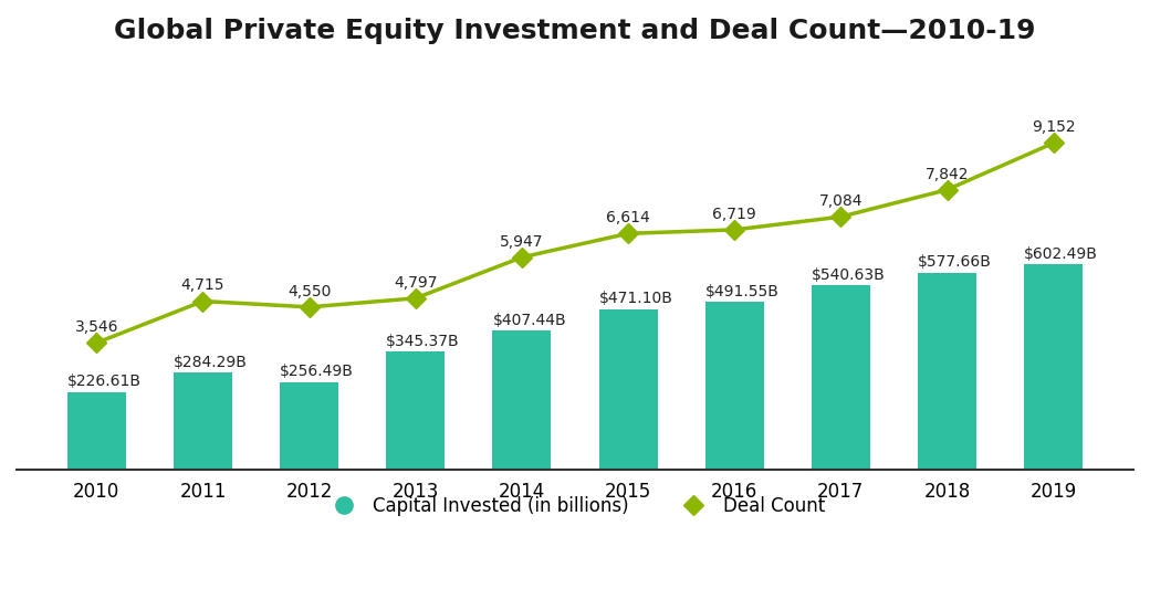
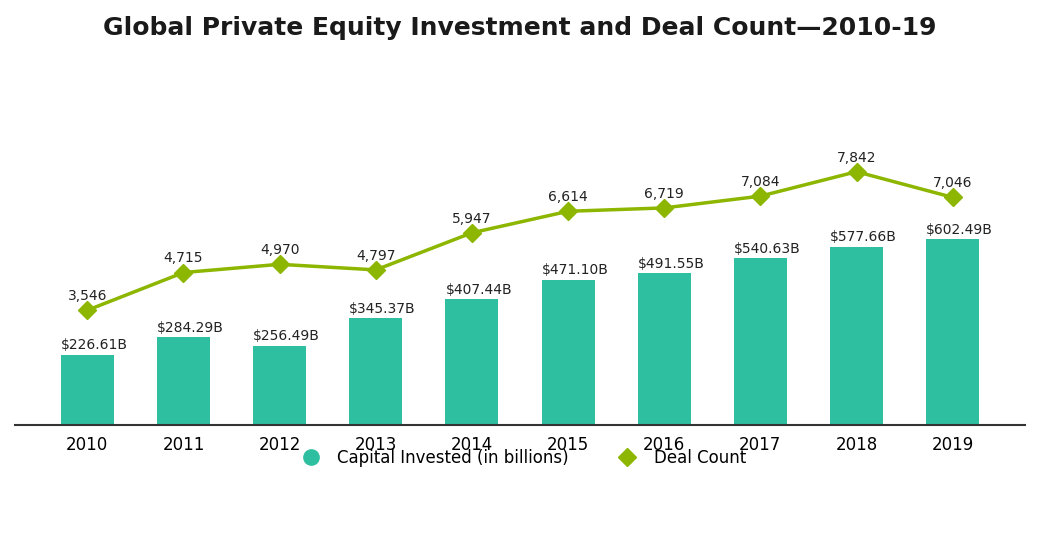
Deal Count/2012: 4,550 -> 4,970
Deal Count/2019: 9,152 -> 7,046
